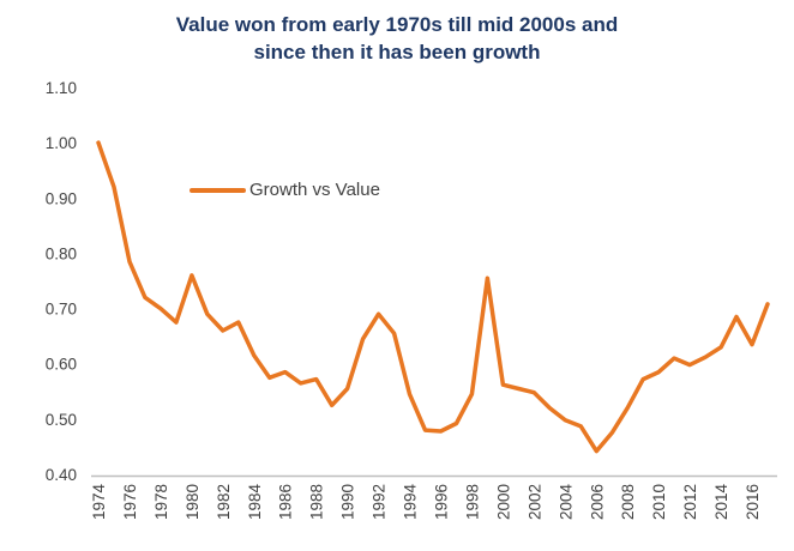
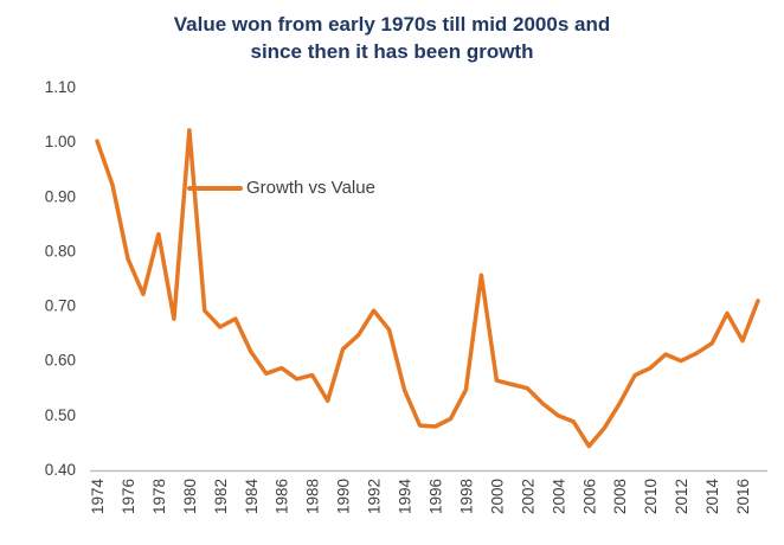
1978: 0.70 -> 0.83
1980: 0.76 -> 1.02
1990: 0.56 -> 0.62
